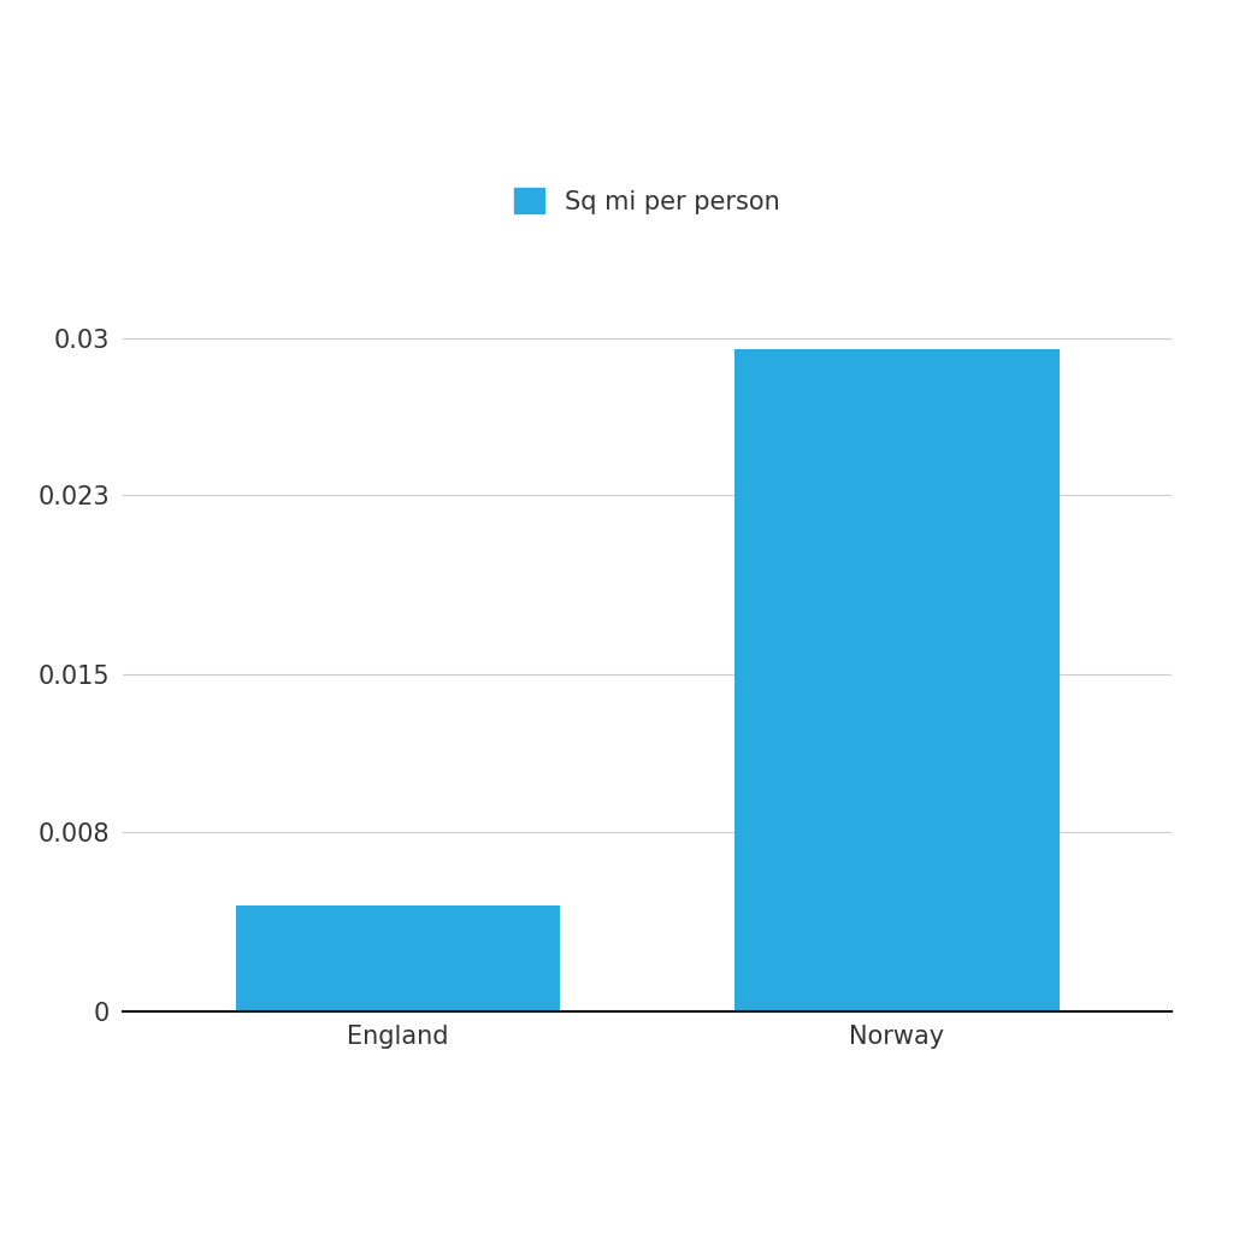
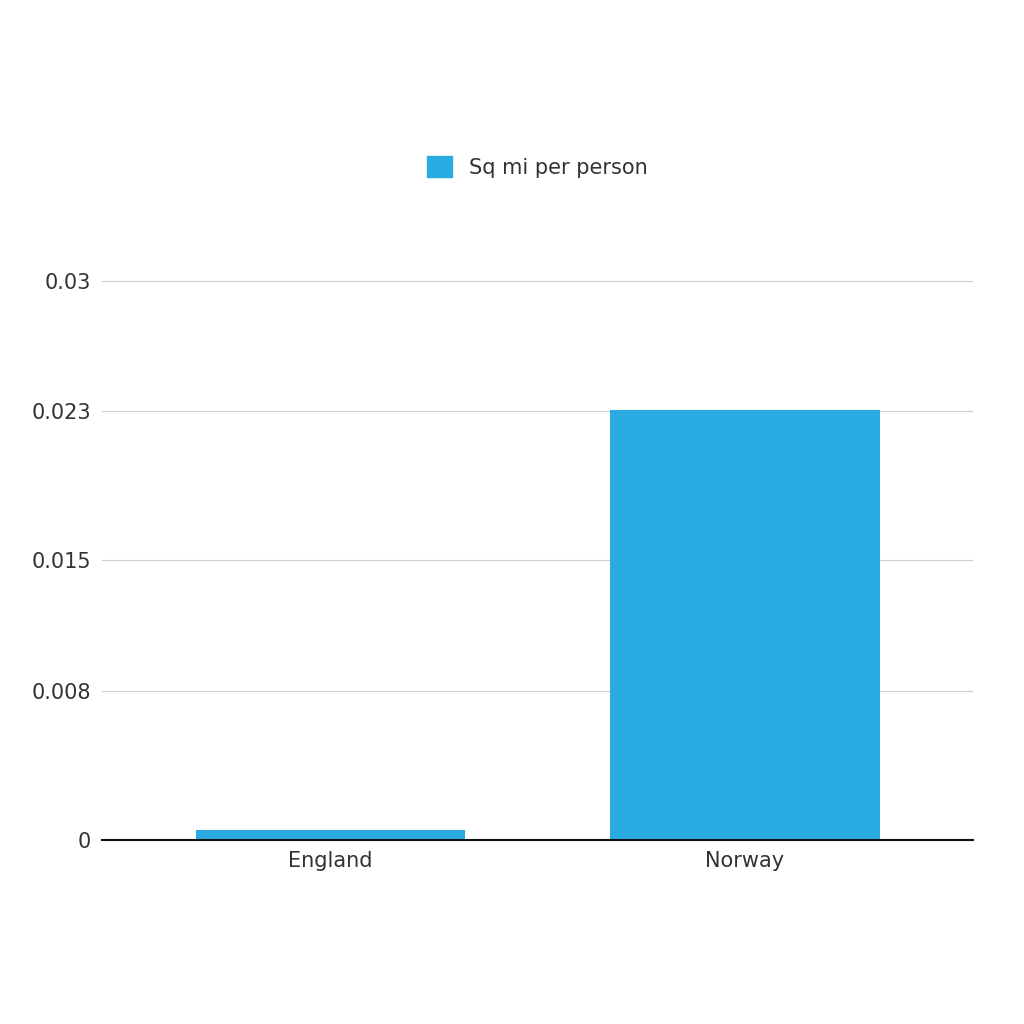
England: 0.0047 -> 0.0005
Norway: 0.0295 -> 0.0231
